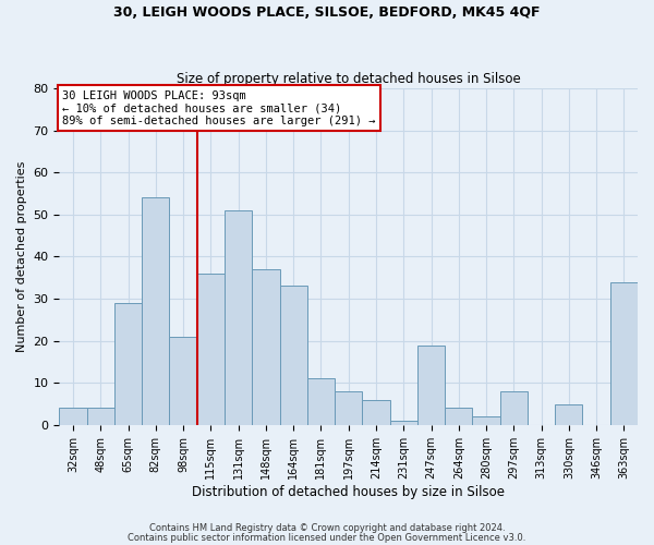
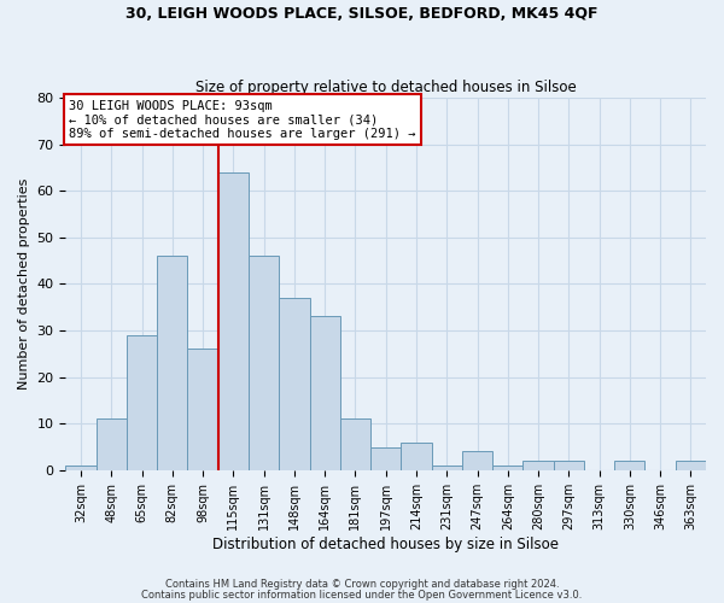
32sqm: 4 -> 1
48sqm: 4 -> 11
82sqm: 54 -> 46
98sqm: 21 -> 26
115sqm: 36 -> 64
131sqm: 51 -> 46
197sqm: 8 -> 5
247sqm: 19 -> 4
264sqm: 4 -> 1
297sqm: 8 -> 2
330sqm: 5 -> 2
363sqm: 34 -> 2
